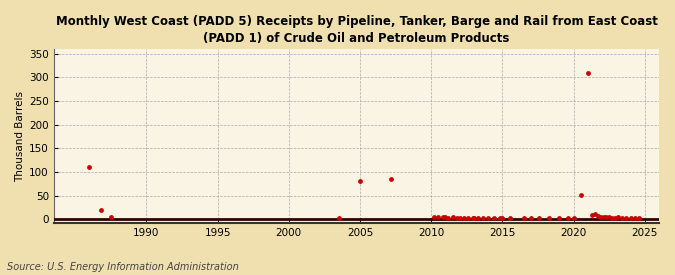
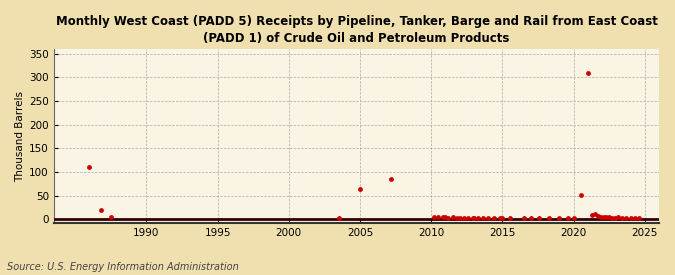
2005: 80 -> 65
